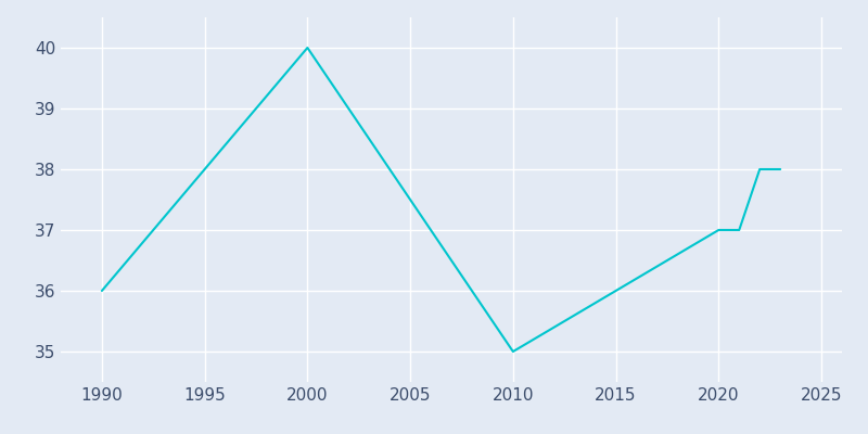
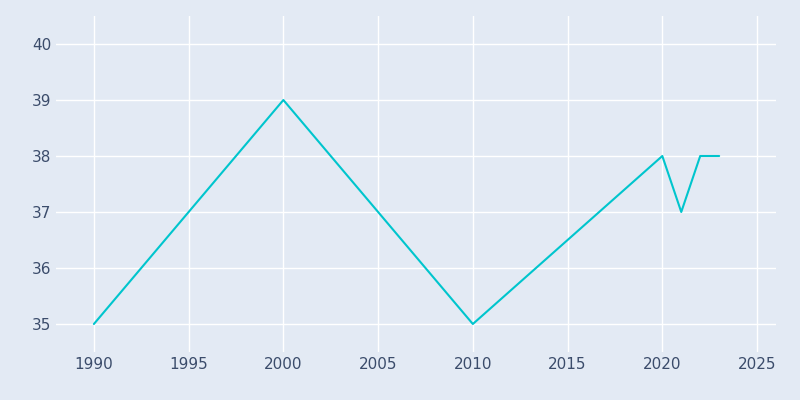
1990: 36 -> 35
2000: 40 -> 39
2020: 37 -> 38
